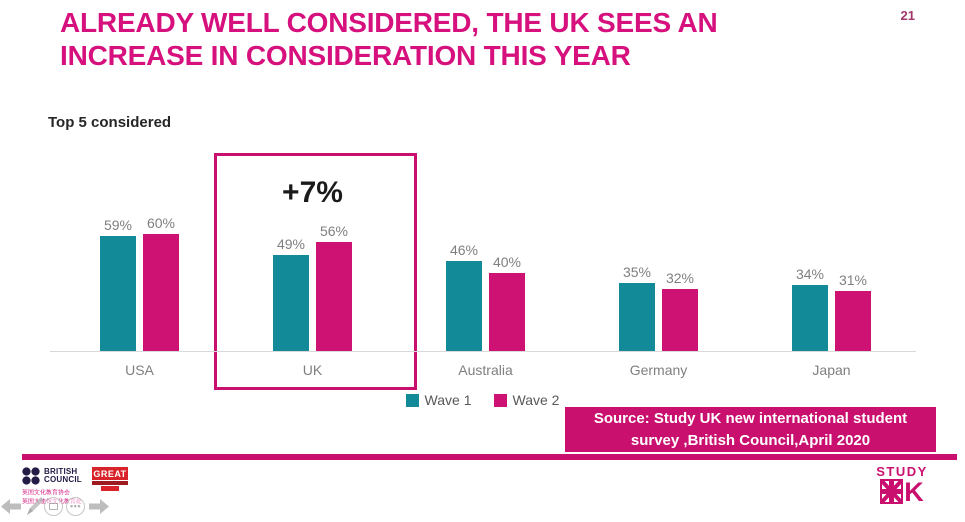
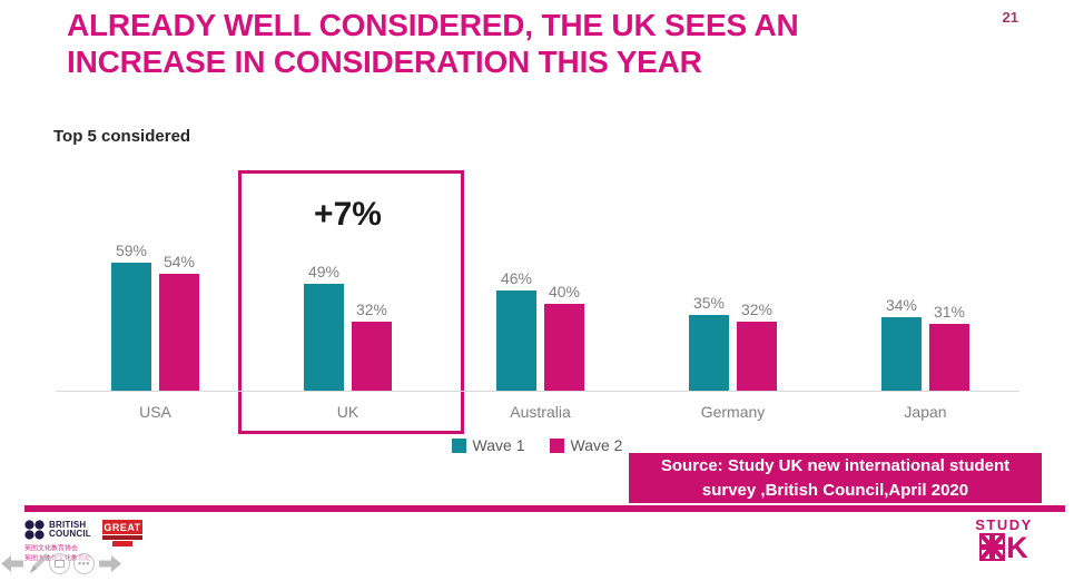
Wave 2/USA: 60% -> 54%
Wave 2/UK: 56% -> 32%
